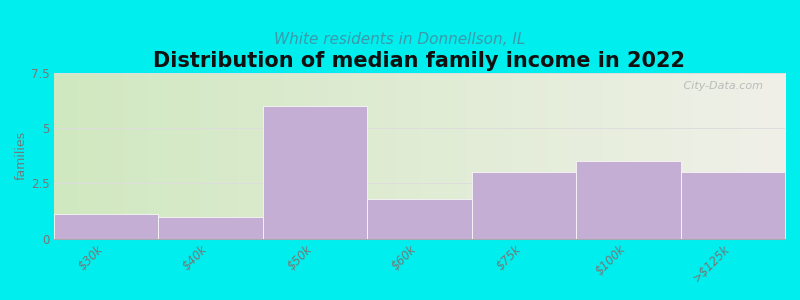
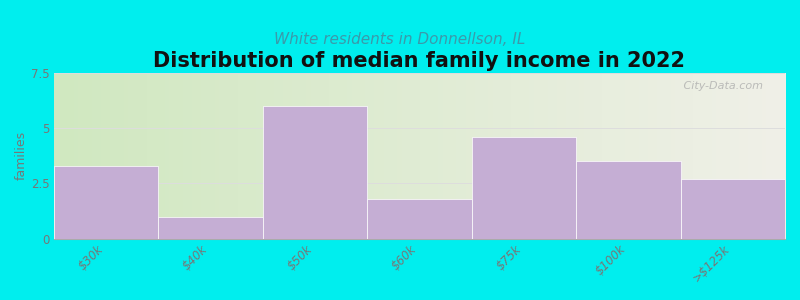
$30k: 1.1 -> 3.3
$75k: 3.0 -> 4.6
>$125k: 3.0 -> 2.7
